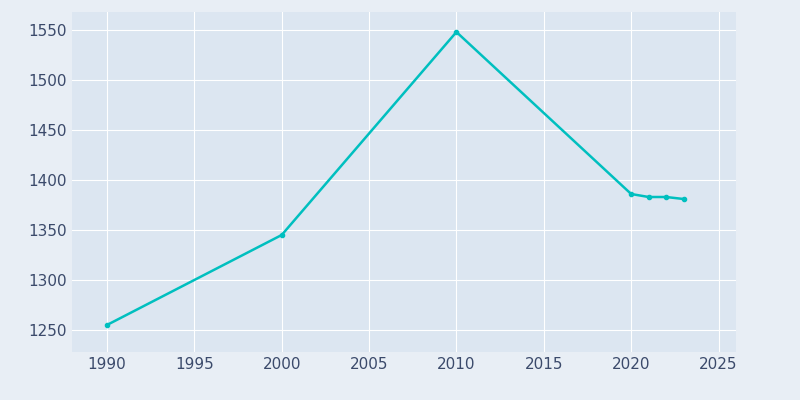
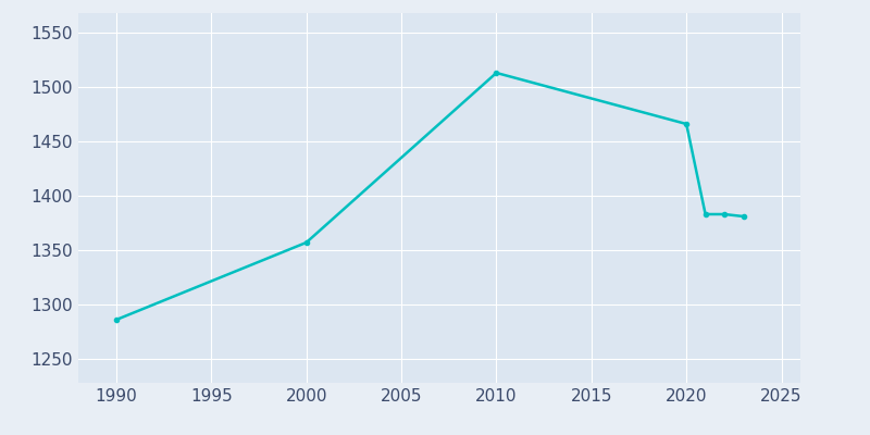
1990: 1255 -> 1286
2000: 1345 -> 1357
2010: 1548 -> 1513
2020: 1386 -> 1466
